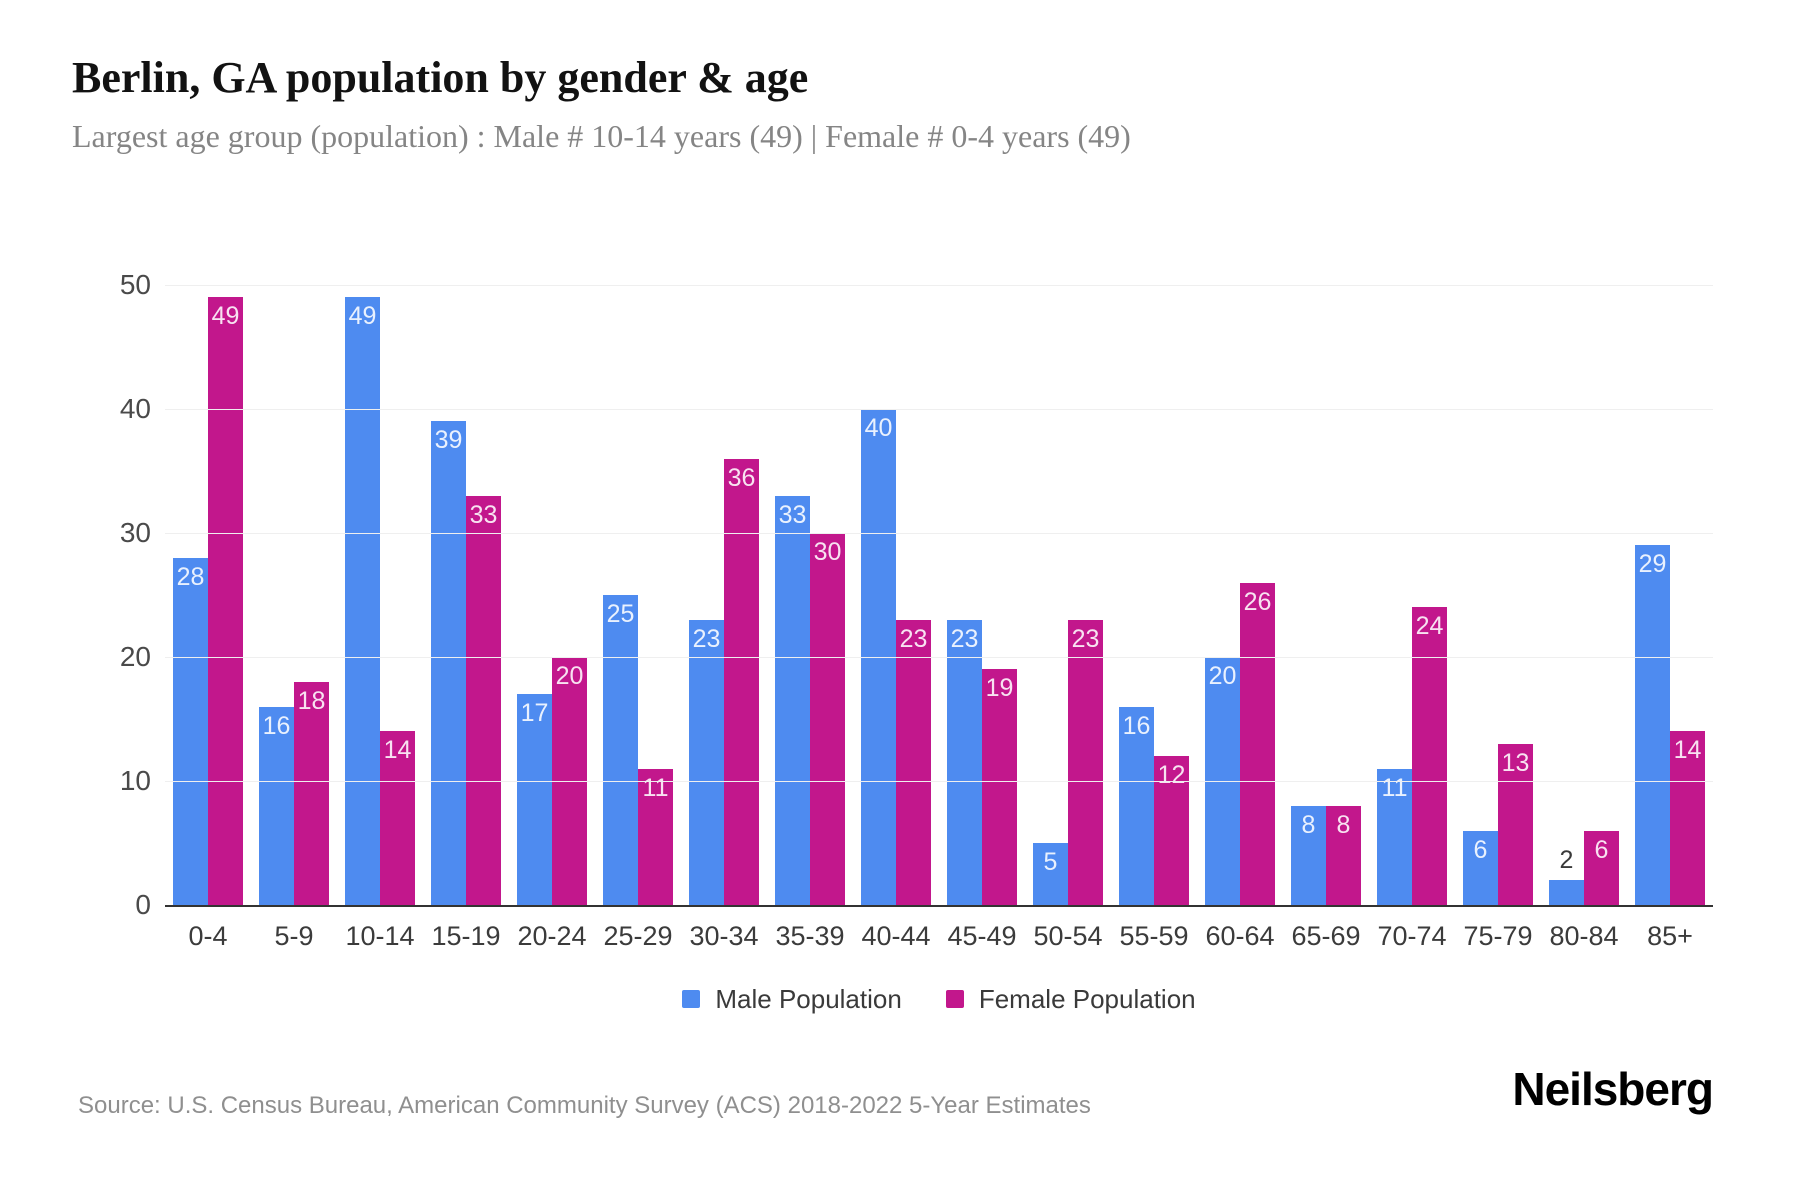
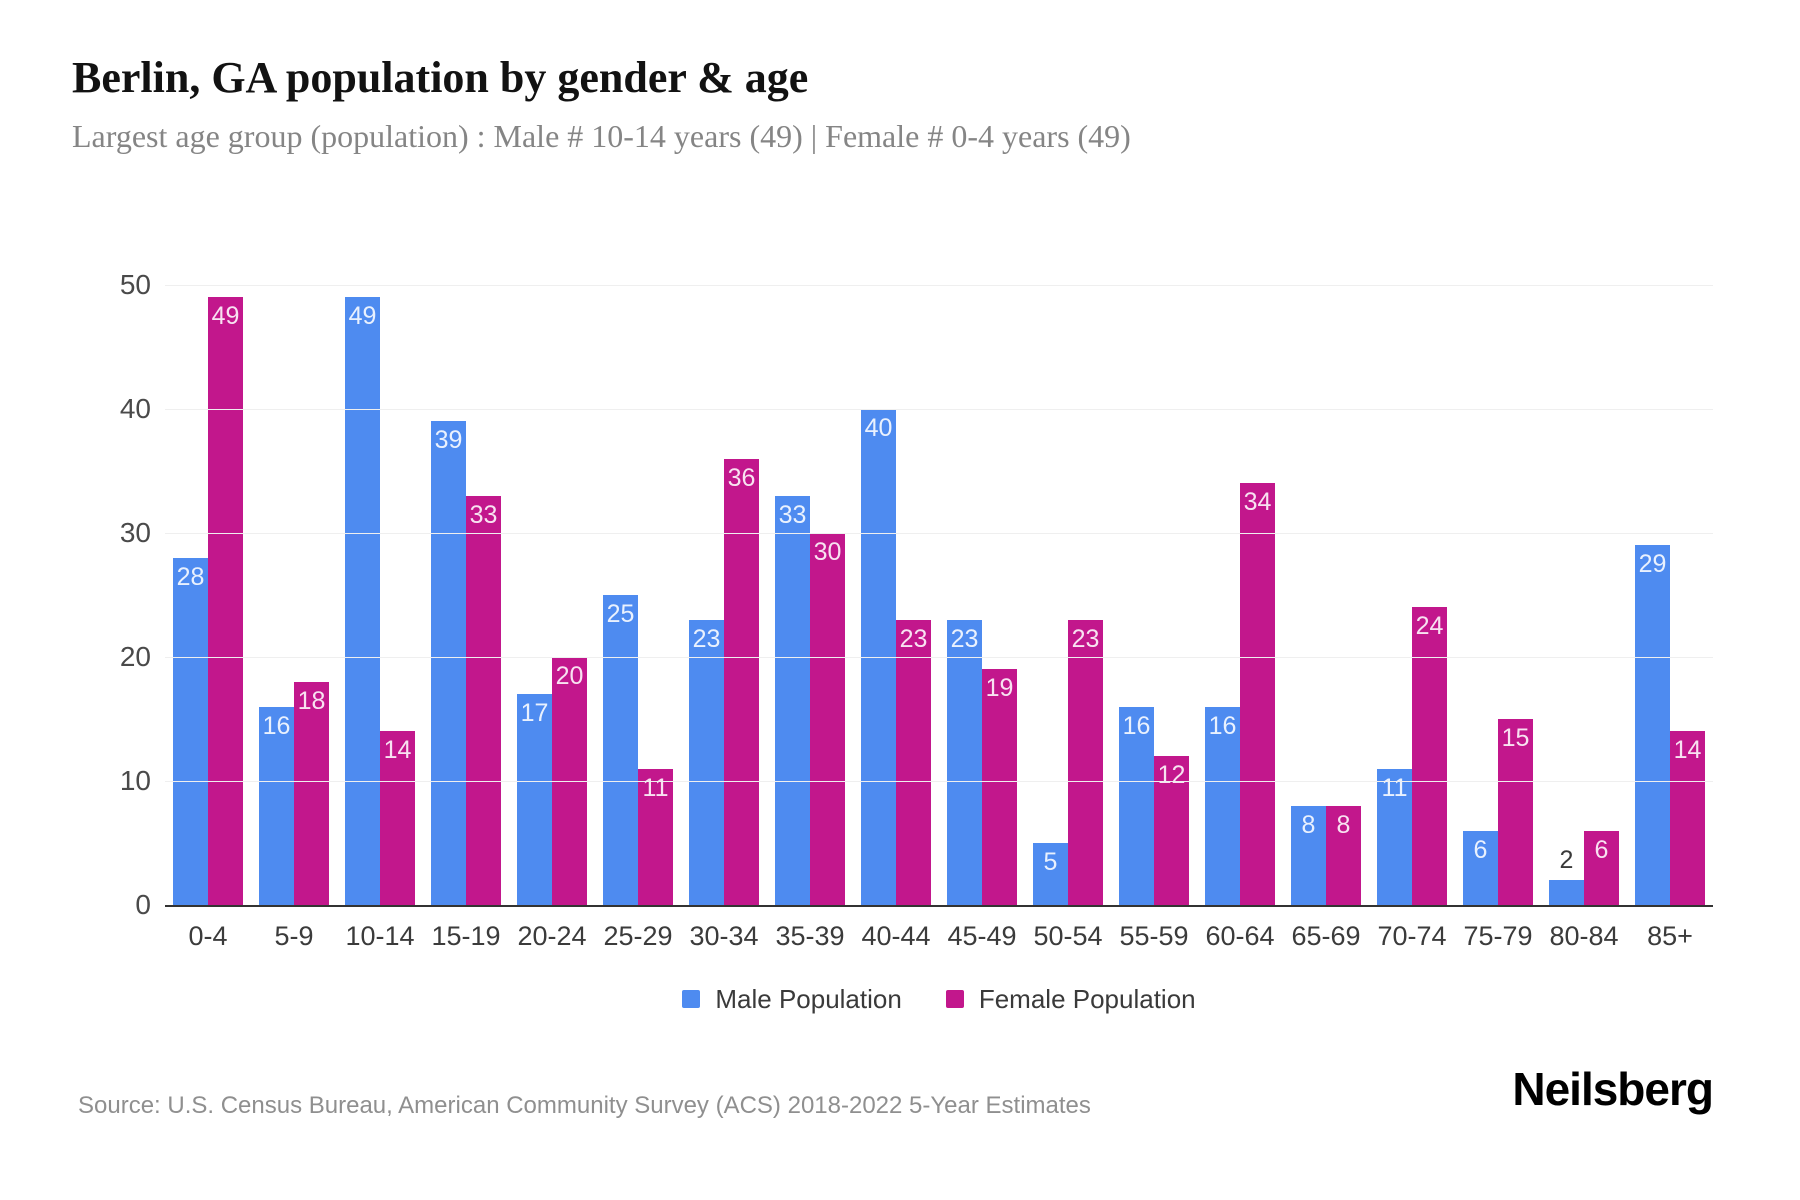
Male Population/60-64: 20 -> 16
Female Population/60-64: 26 -> 34
Female Population/75-79: 13 -> 15
